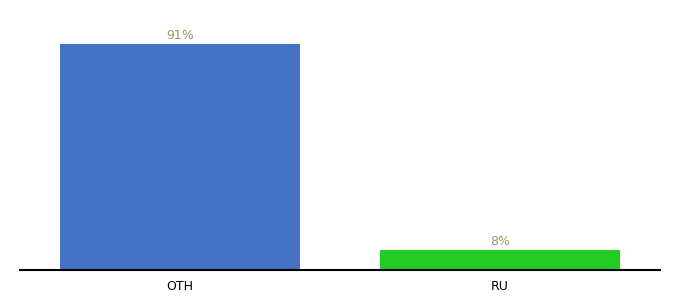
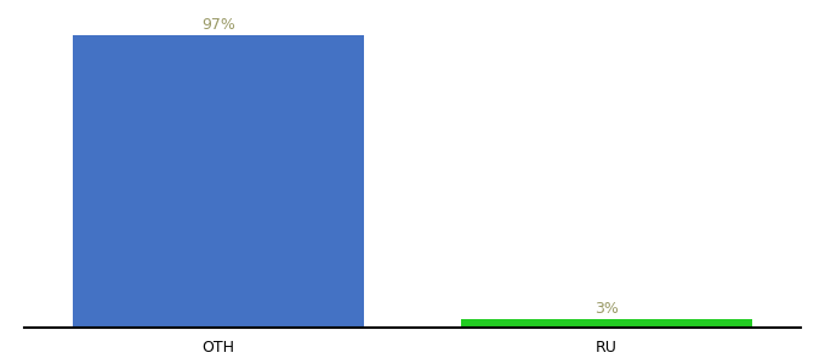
OTH: 91% -> 97%
RU: 8% -> 3%
